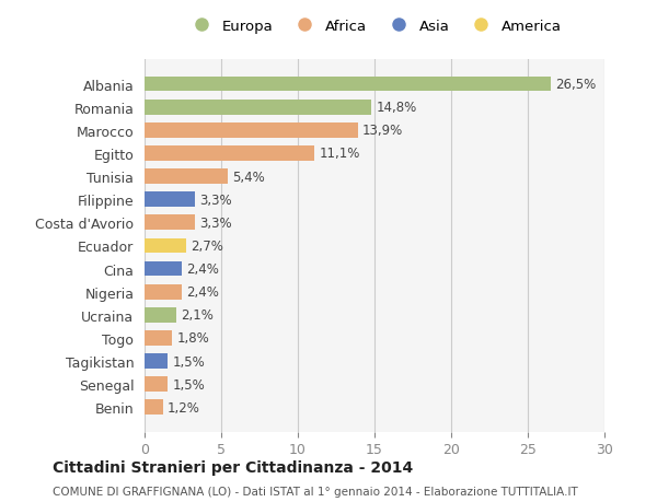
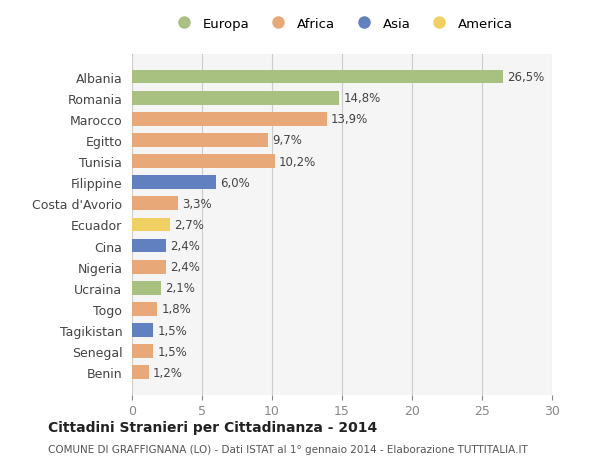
Egitto: 11,1% -> 9,7%
Tunisia: 5,4% -> 10,2%
Filippine: 3,3% -> 6,0%
